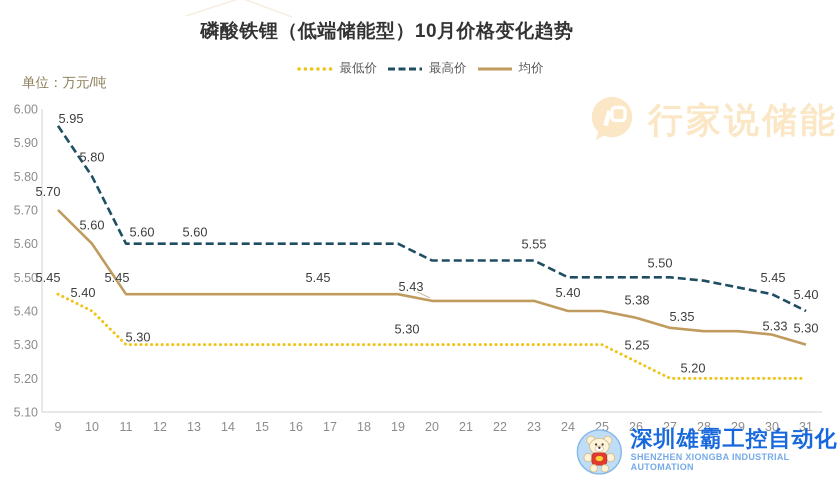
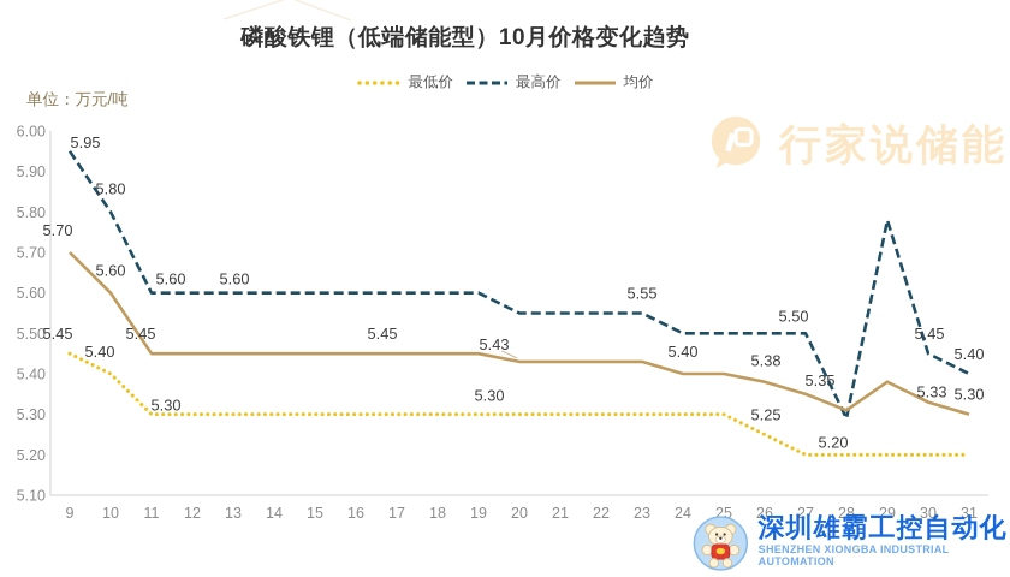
最高价/28: 5.49 -> 5.29
均价/28: 5.34 -> 5.31
最高价/29: 5.47 -> 5.78
均价/29: 5.34 -> 5.38
